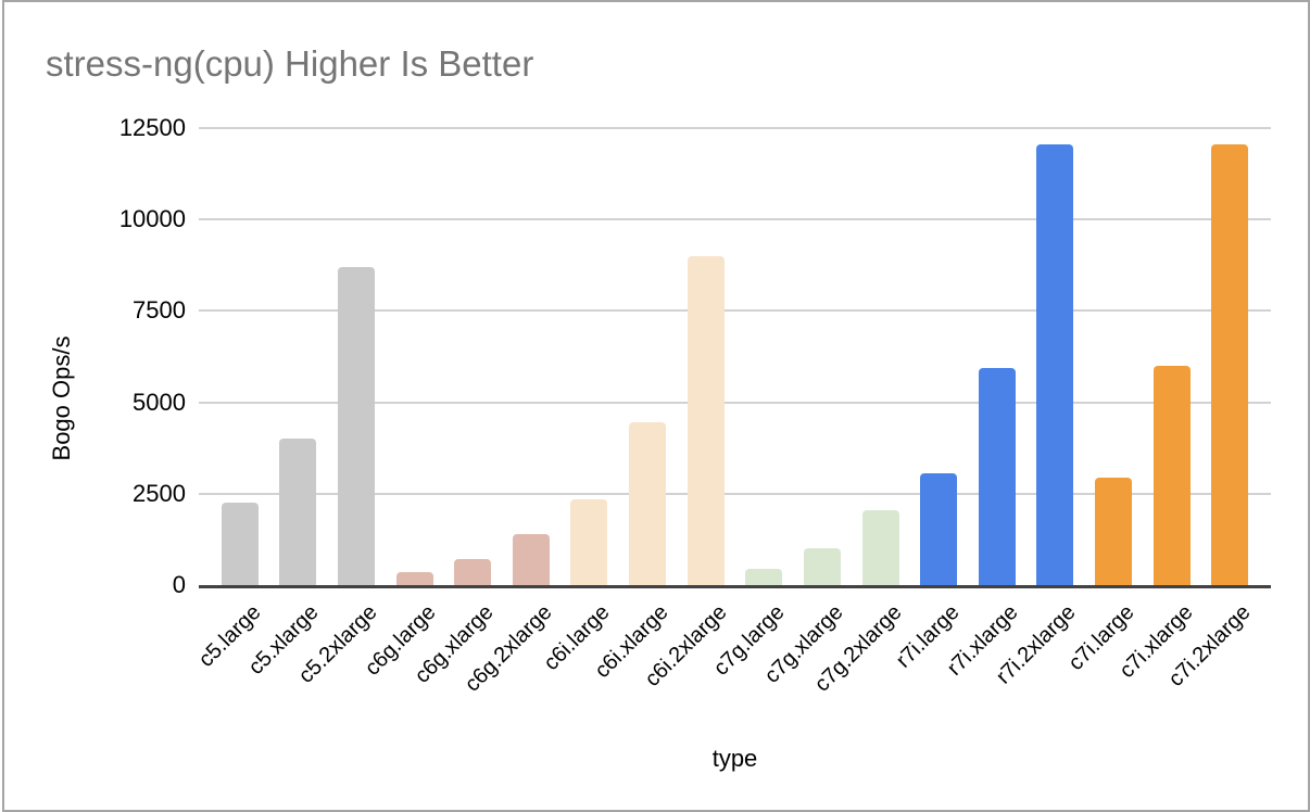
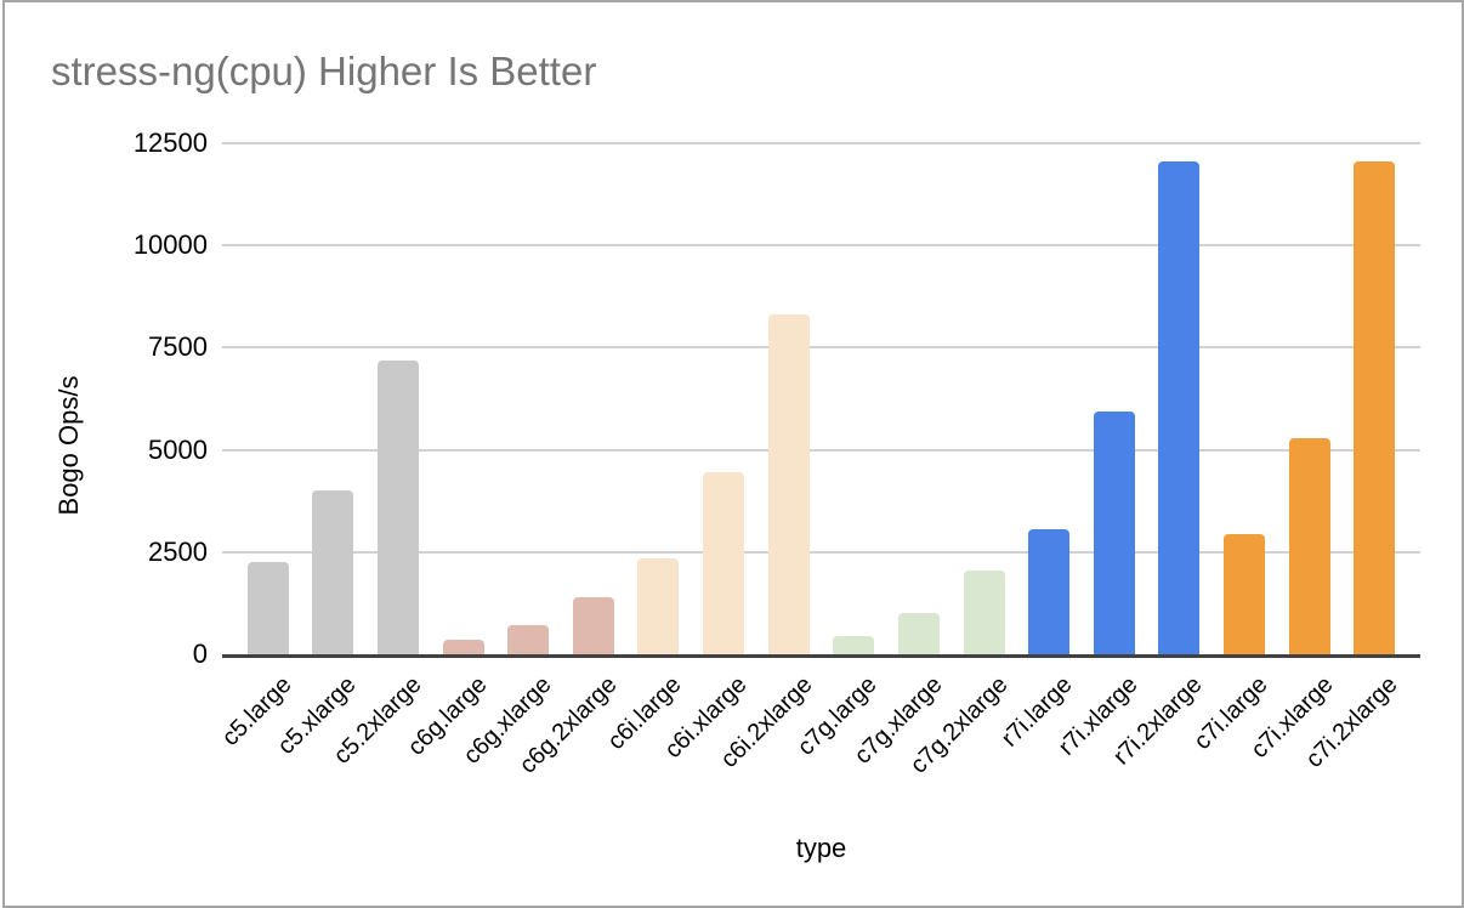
c5.2xlarge: 8700 -> 7200
c6i.2xlarge: 9000 -> 8300
c7i.xlarge: 6000 -> 5300
